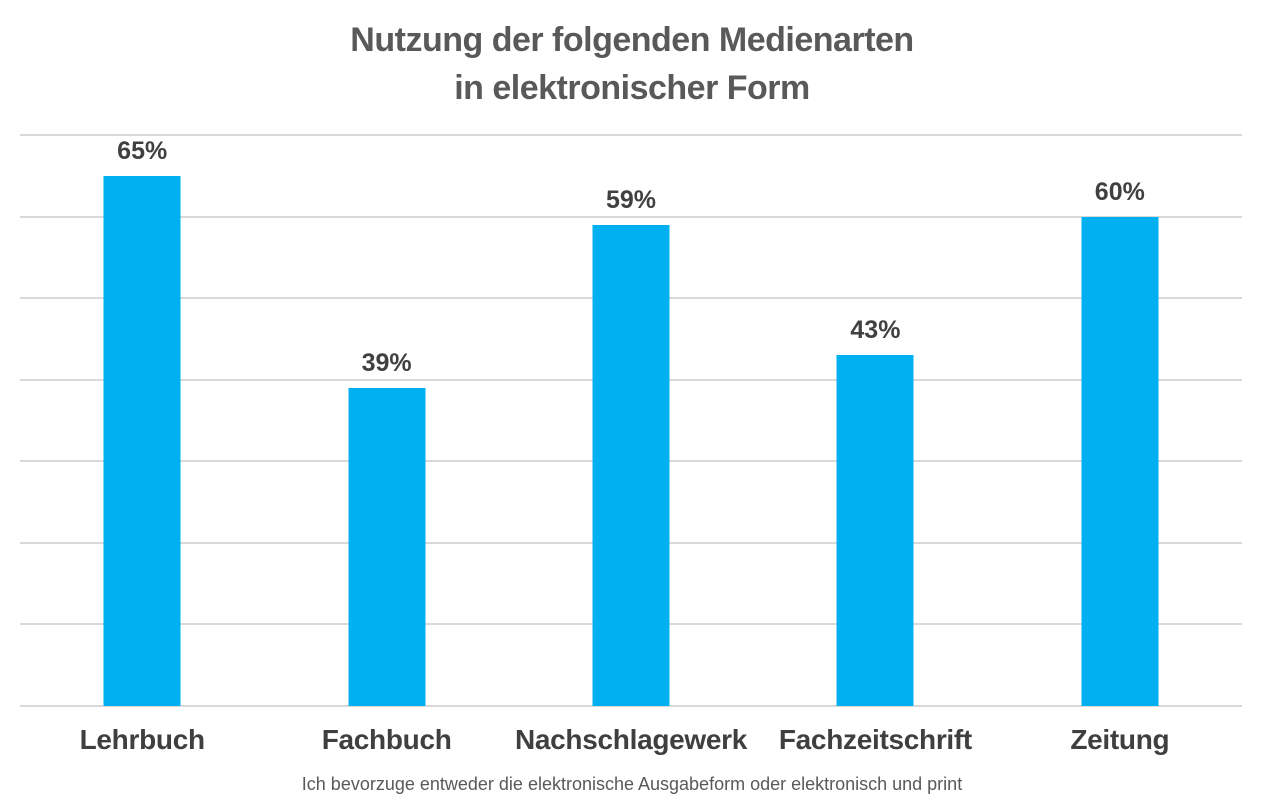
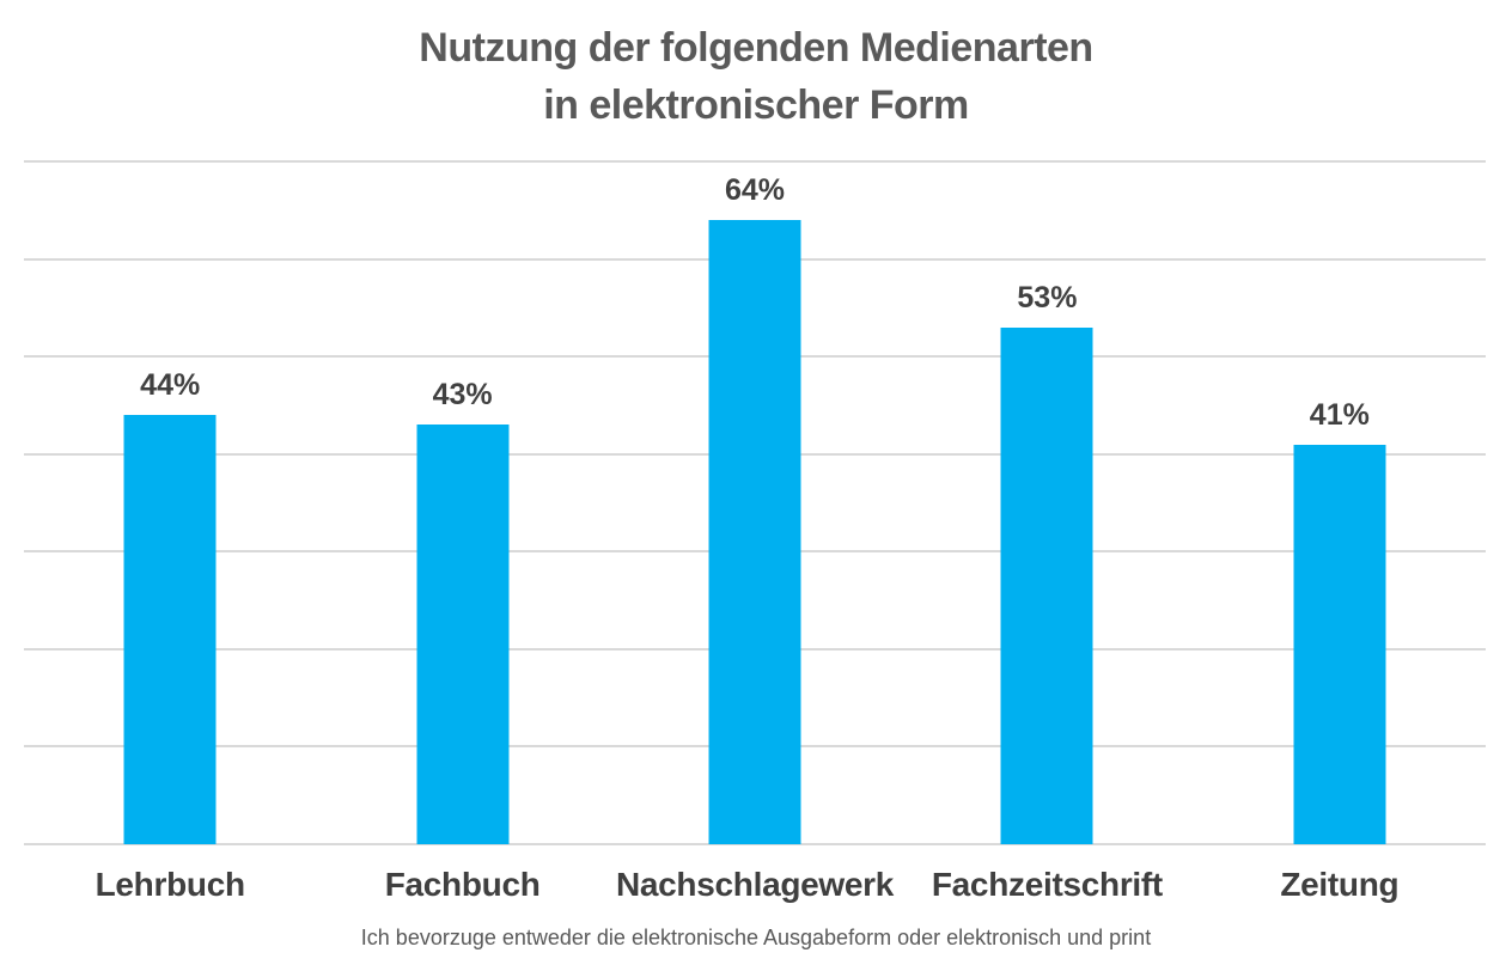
Lehrbuch: 65% -> 44%
Fachbuch: 39% -> 43%
Nachschlagewerk: 59% -> 64%
Fachzeitschrift: 43% -> 53%
Zeitung: 60% -> 41%
